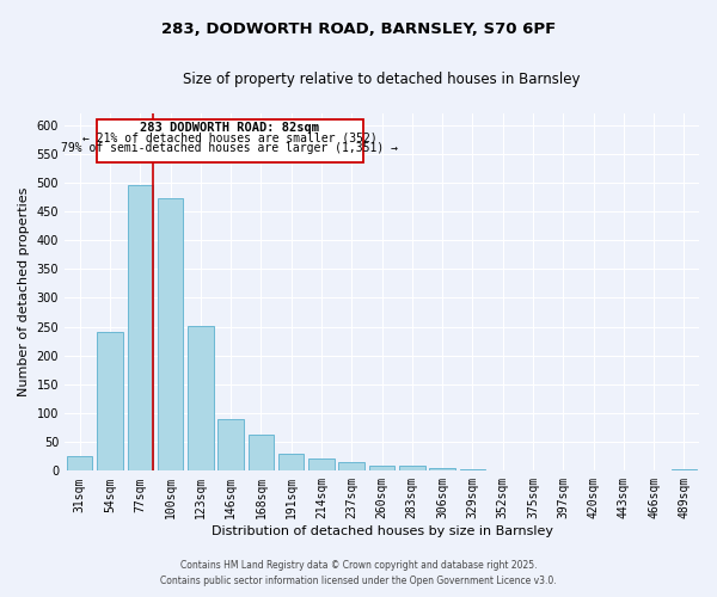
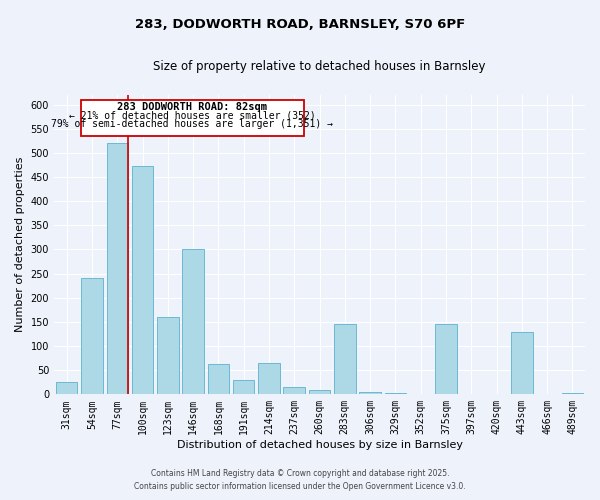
77sqm: 495 -> 520
123sqm: 252 -> 160
146sqm: 90 -> 300
214sqm: 22 -> 65
283sqm: 8 -> 145
375sqm: 1 -> 145
443sqm: 1 -> 130
